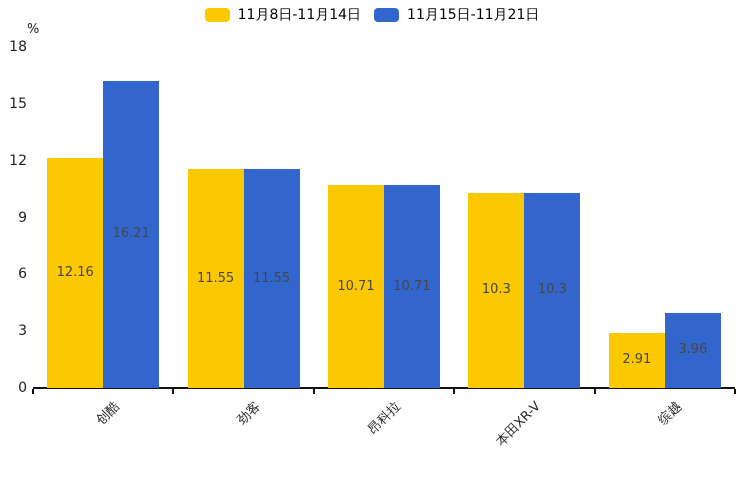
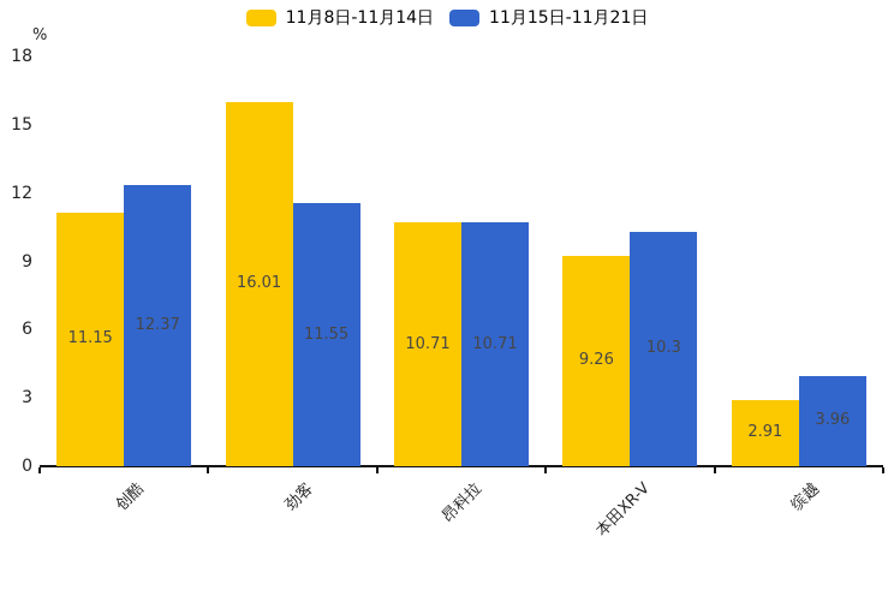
11月8日-11月14日/创酷: 12.16 -> 11.15
11月15日-11月21日/创酷: 16.21 -> 12.37
11月8日-11月14日/劲客: 11.55 -> 16.01
11月8日-11月14日/本田XR-V: 10.3 -> 9.26
